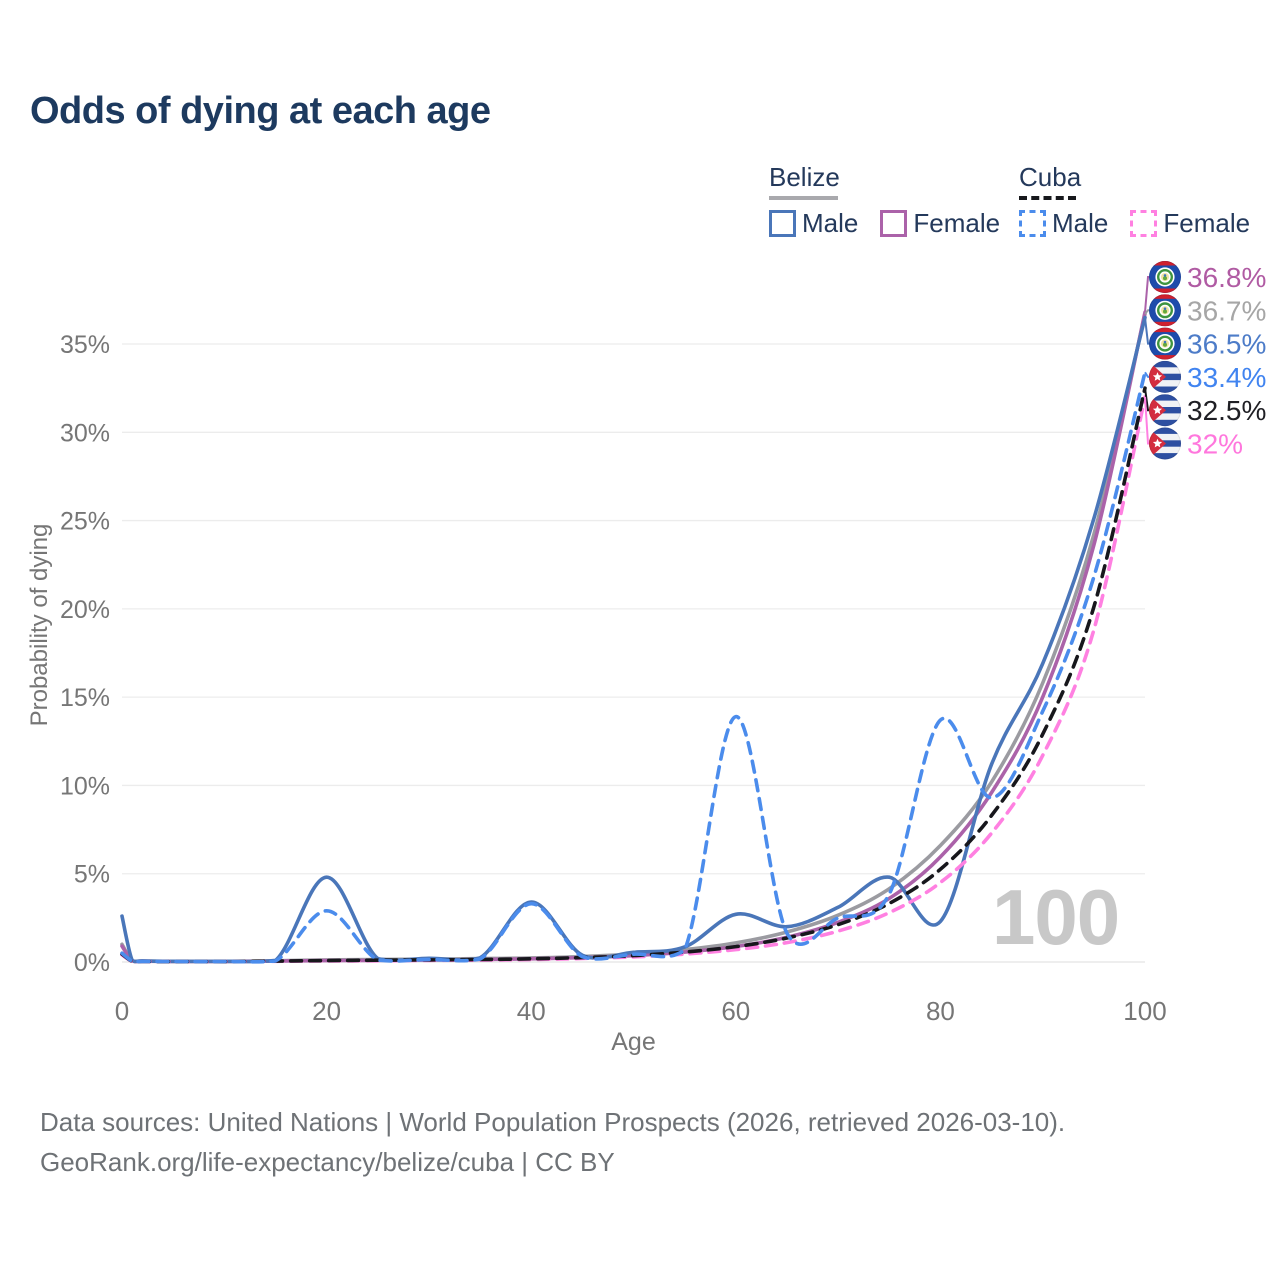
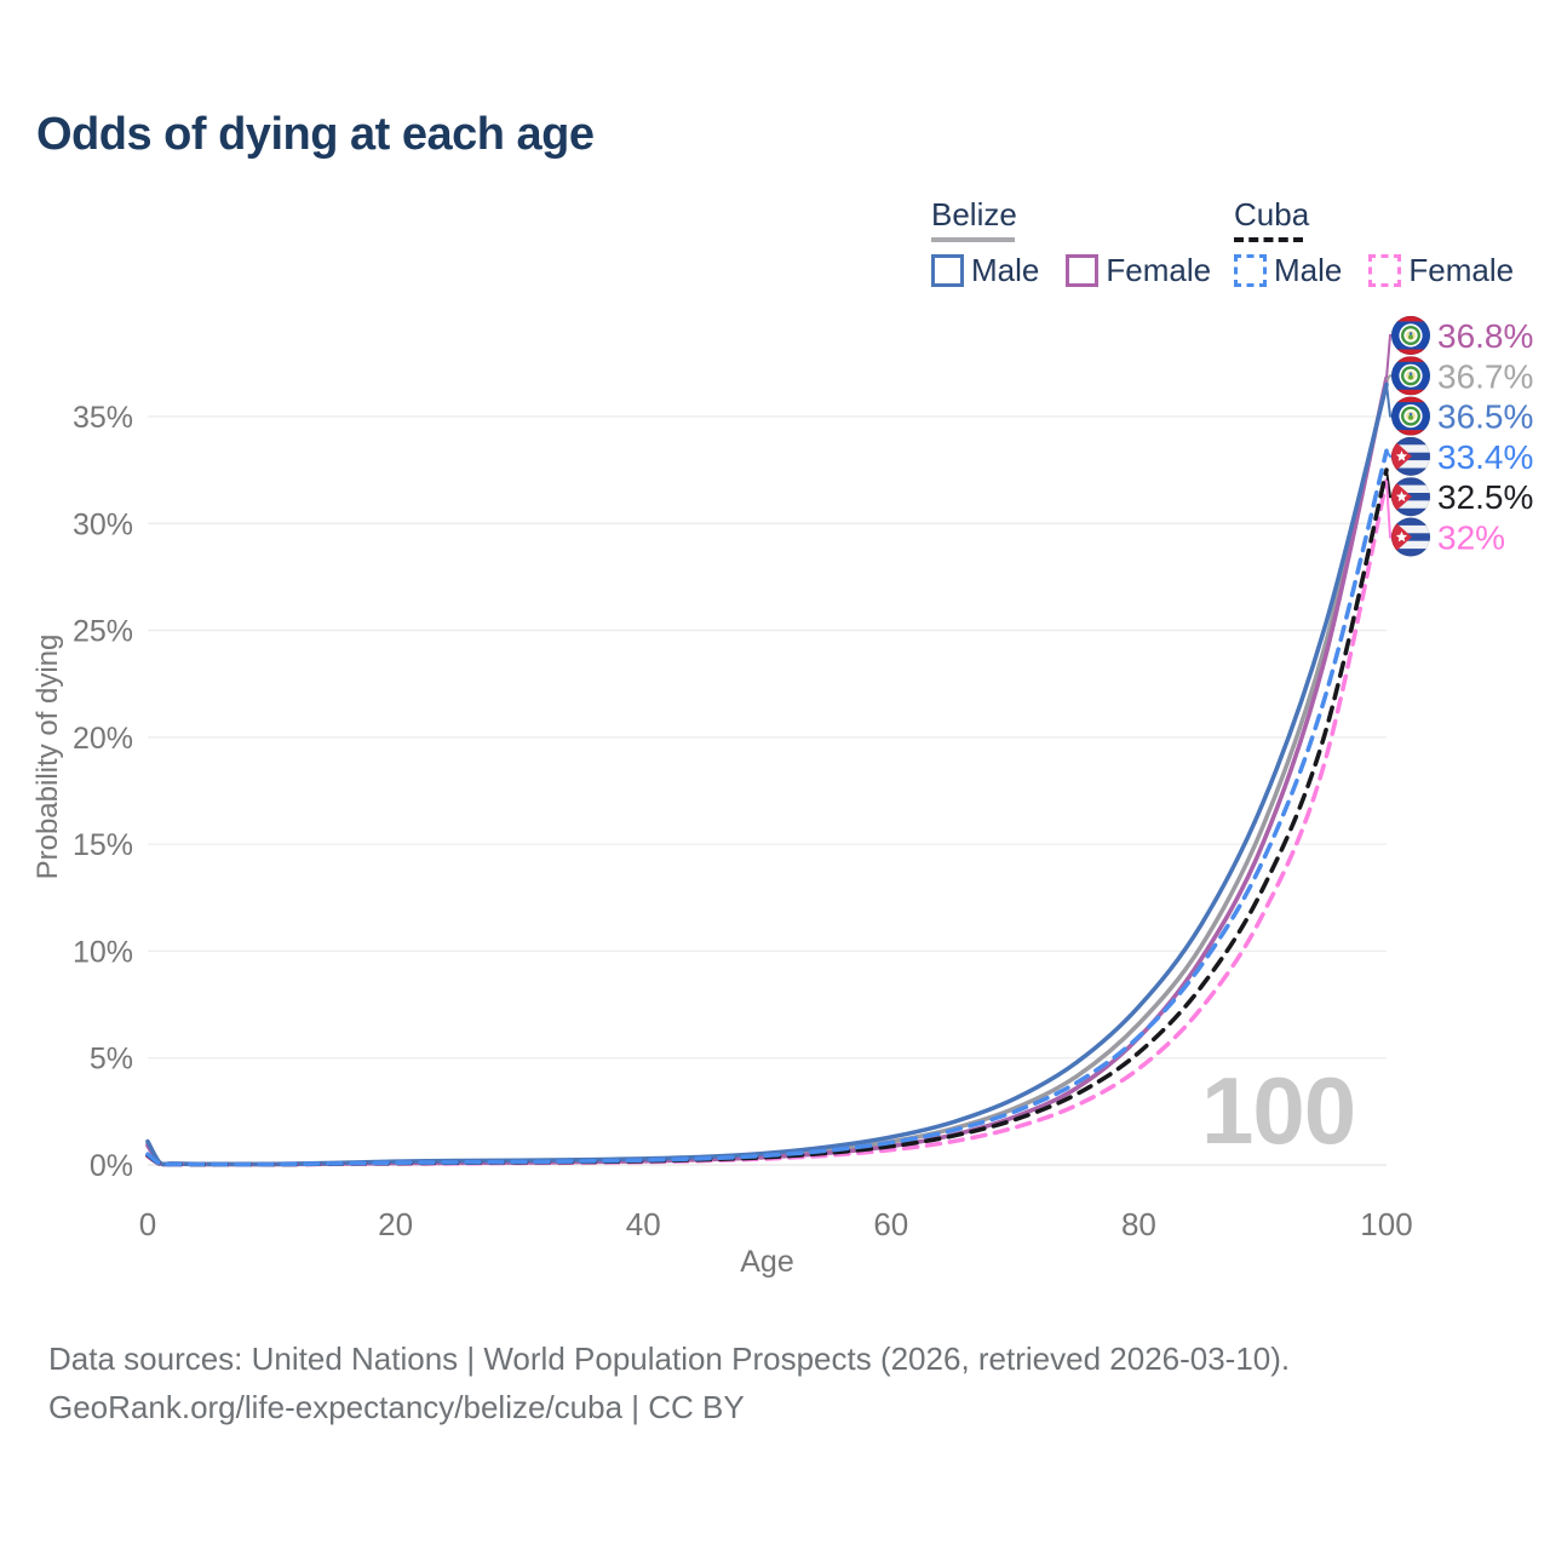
Belize Male/0: 2.6% -> 1.1%
Belize Male/20: 4.8% -> 0.2%
Cuba Male/20: 2.9% -> 0.1%
Belize Male/40: 3.4% -> 0.3%
Cuba Male/40: 3.3% -> 0.2%
Belize Male/60: 2.7% -> 1.3%
Cuba Male/60: 13.9% -> 1.1%
Belize Male/80: 2.3% -> 7.4%
Cuba Male/80: 13.7% -> 6.0%
